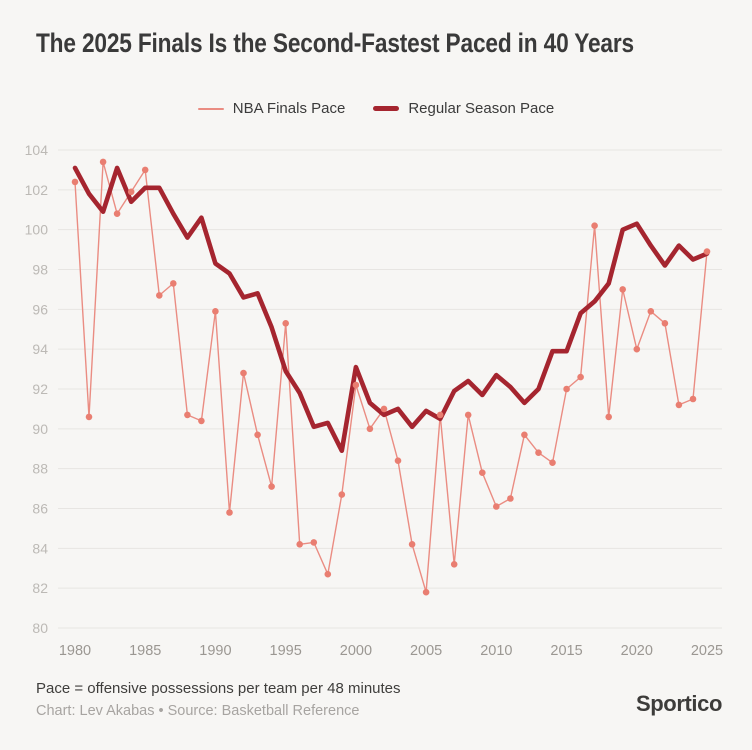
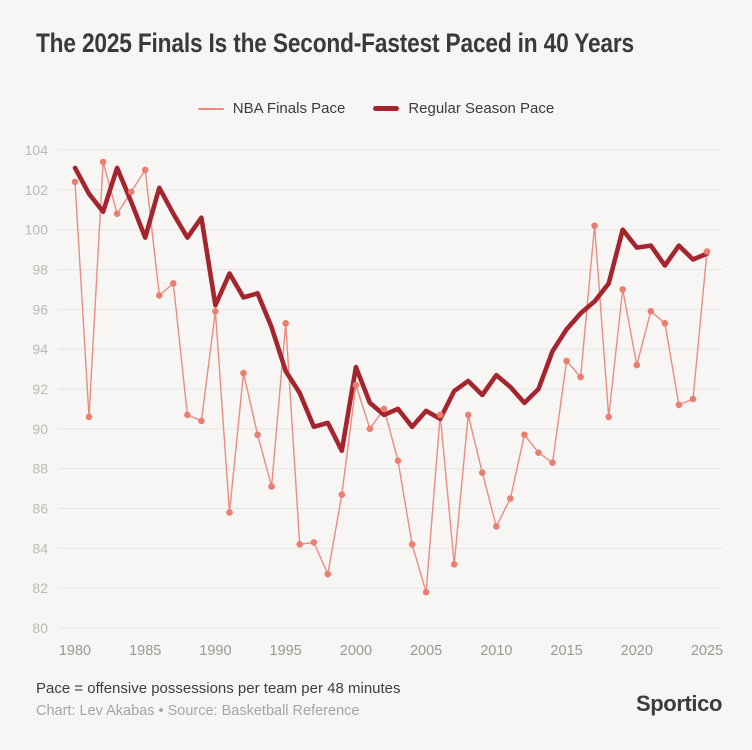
Regular Season Pace/1985: 102.1 -> 99.6
Regular Season Pace/1990: 98.3 -> 96.2
NBA Finals Pace/2010: 86.1 -> 85.1
NBA Finals Pace/2015: 92.0 -> 93.4
Regular Season Pace/2015: 93.9 -> 95.0
NBA Finals Pace/2020: 94.0 -> 93.2
Regular Season Pace/2020: 100.3 -> 99.1
